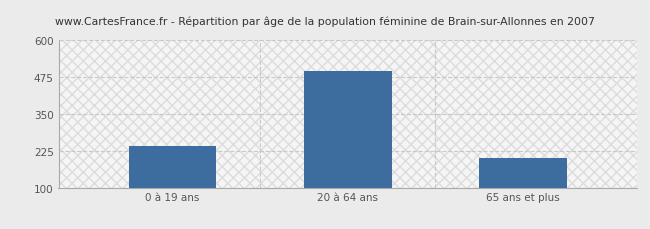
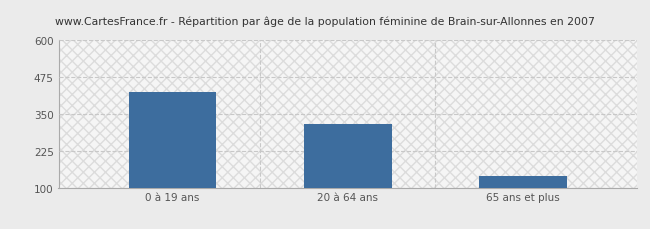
0 à 19 ans: 240 -> 425
20 à 64 ans: 497 -> 315
65 ans et plus: 200 -> 140
